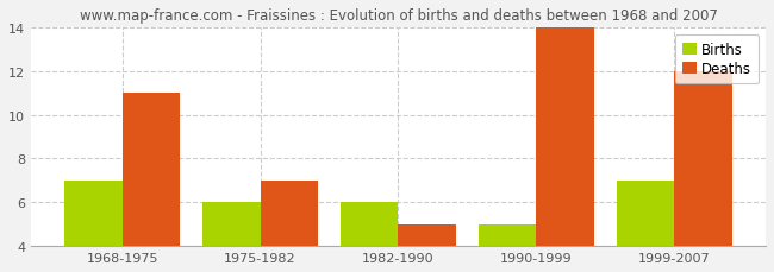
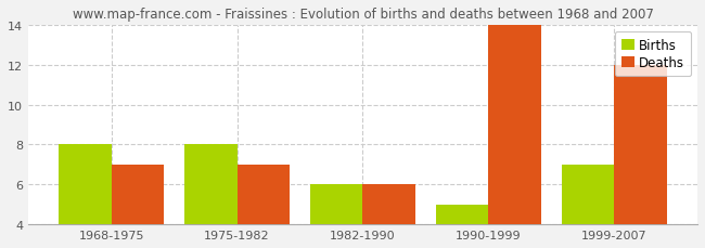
Births/1968-1975: 7 -> 8
Deaths/1968-1975: 11 -> 7
Births/1975-1982: 6 -> 8
Deaths/1982-1990: 5 -> 6
